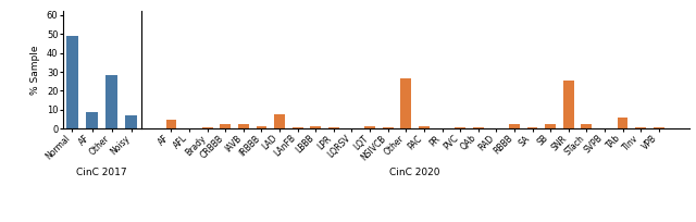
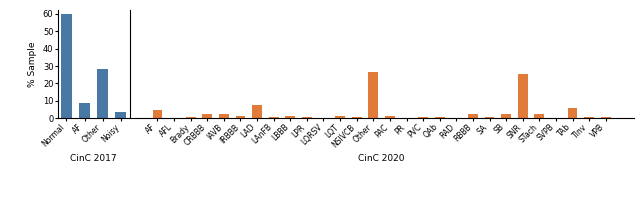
Normal: 49 -> 60
Noisy: 7 -> 4
